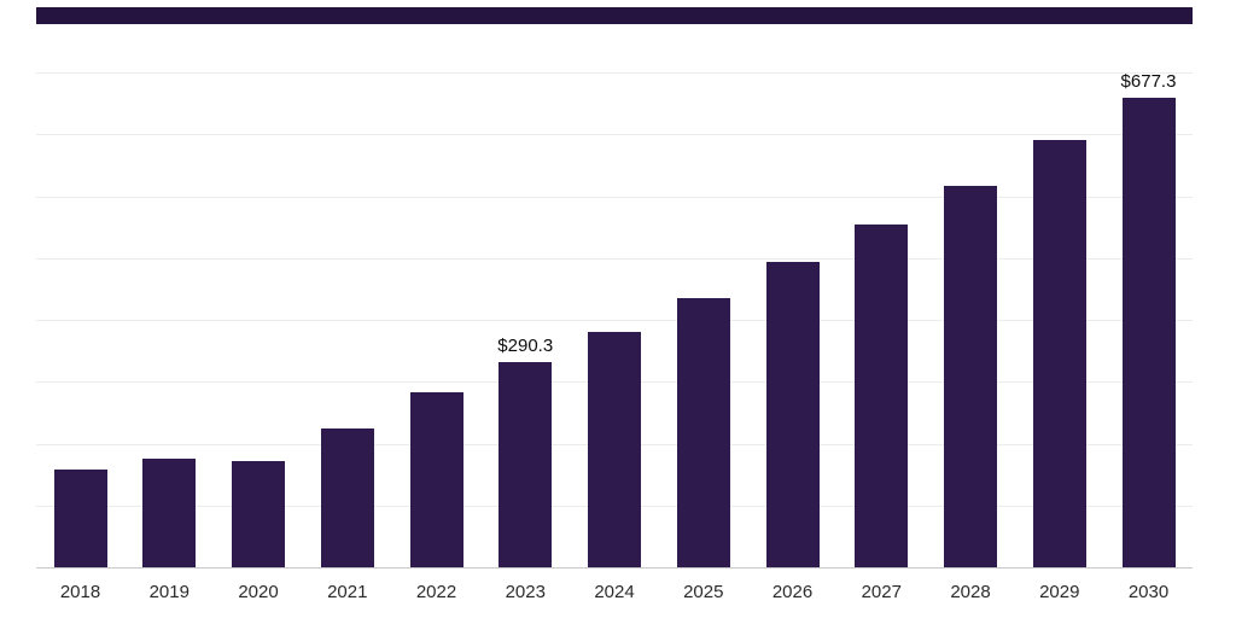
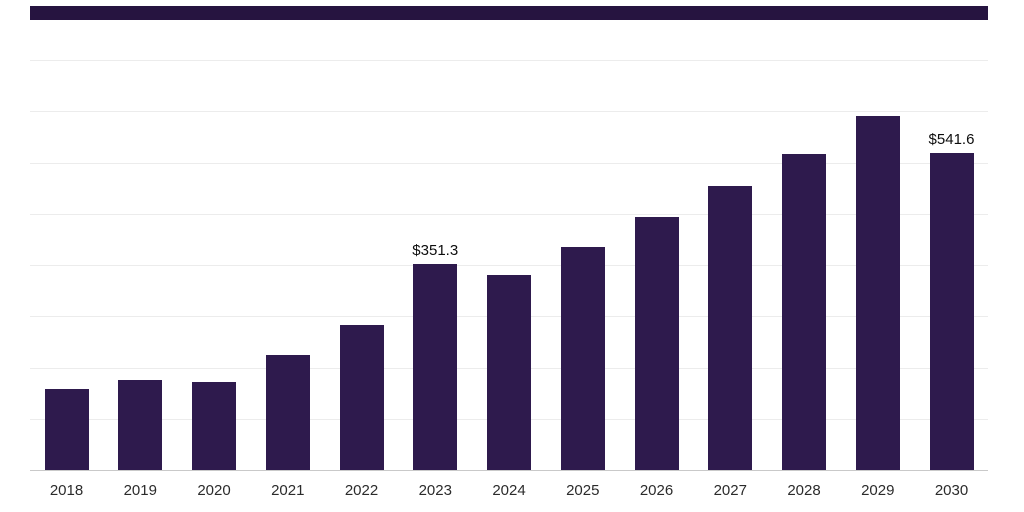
2023: $290.3 -> $351.3
2030: $677.3 -> $541.6
